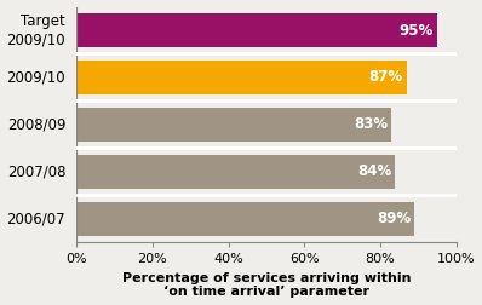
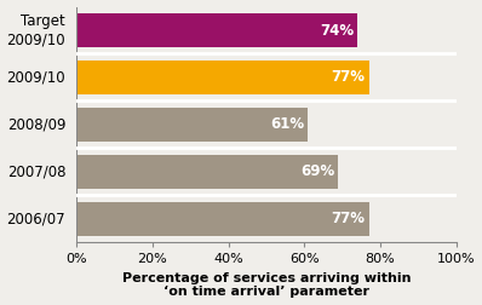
Target 2009/10: 95% -> 74%
2009/10: 87% -> 77%
2008/09: 83% -> 61%
2007/08: 84% -> 69%
2006/07: 89% -> 77%
